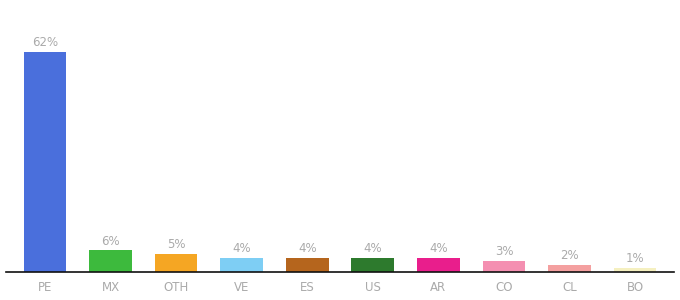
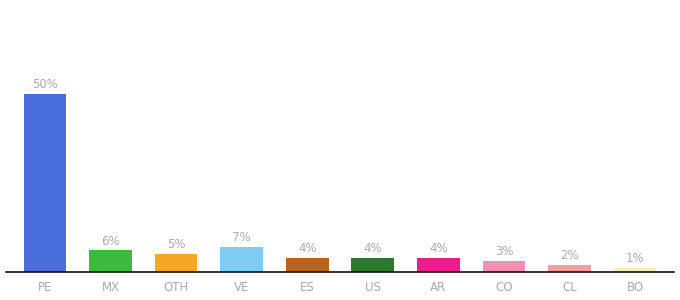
PE: 62% -> 50%
VE: 4% -> 7%
